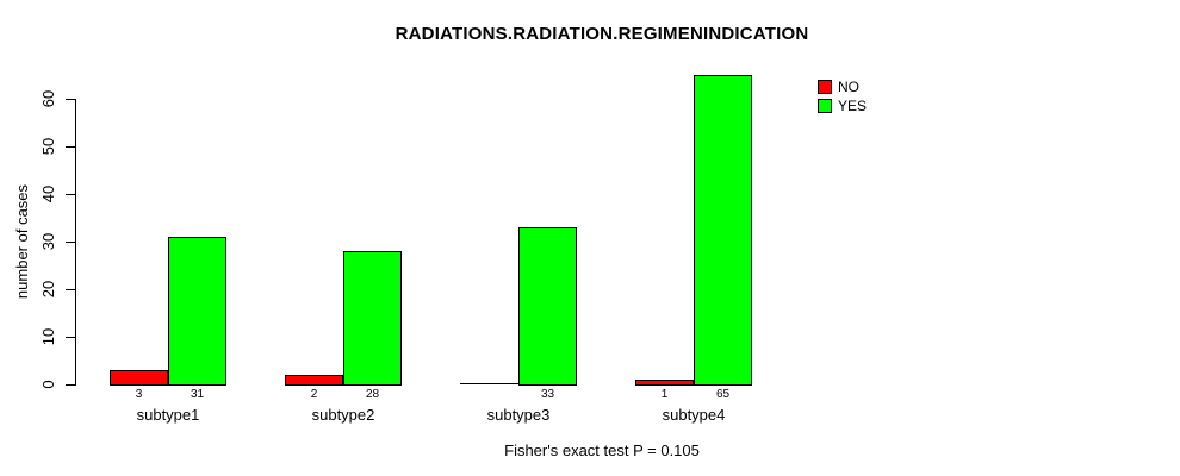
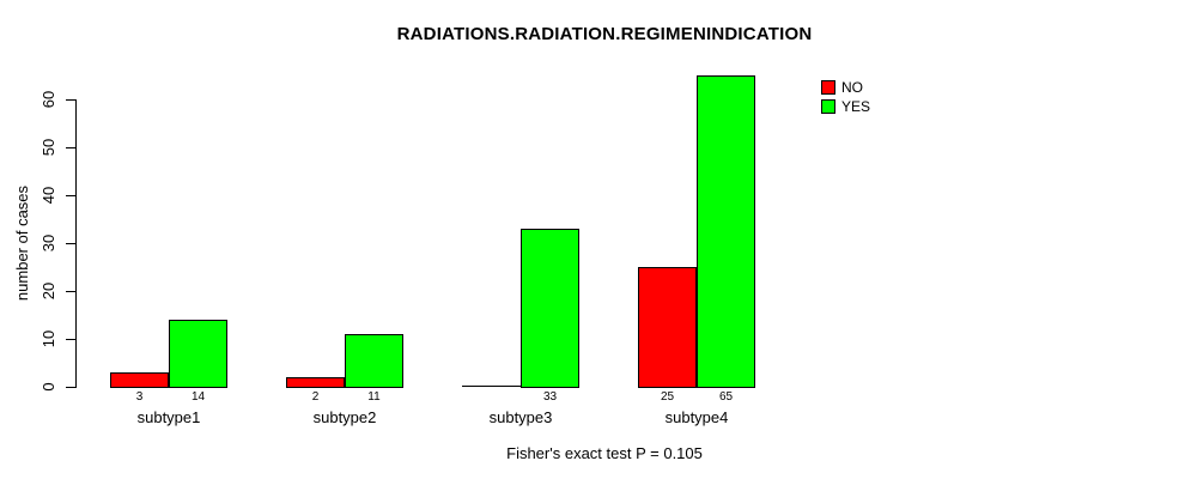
YES/subtype1: 31 -> 14
YES/subtype2: 28 -> 11
NO/subtype4: 1 -> 25
